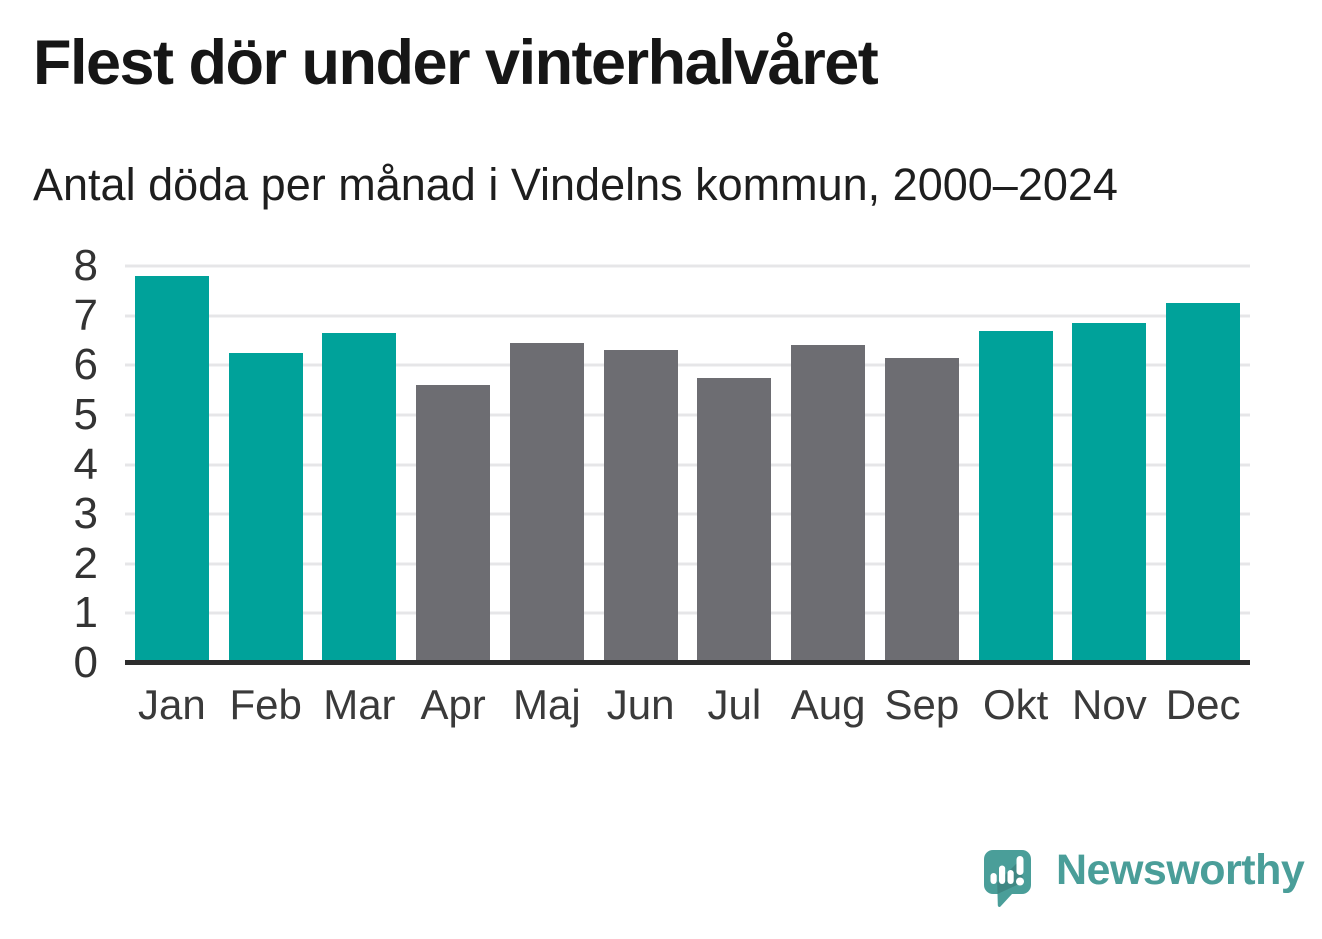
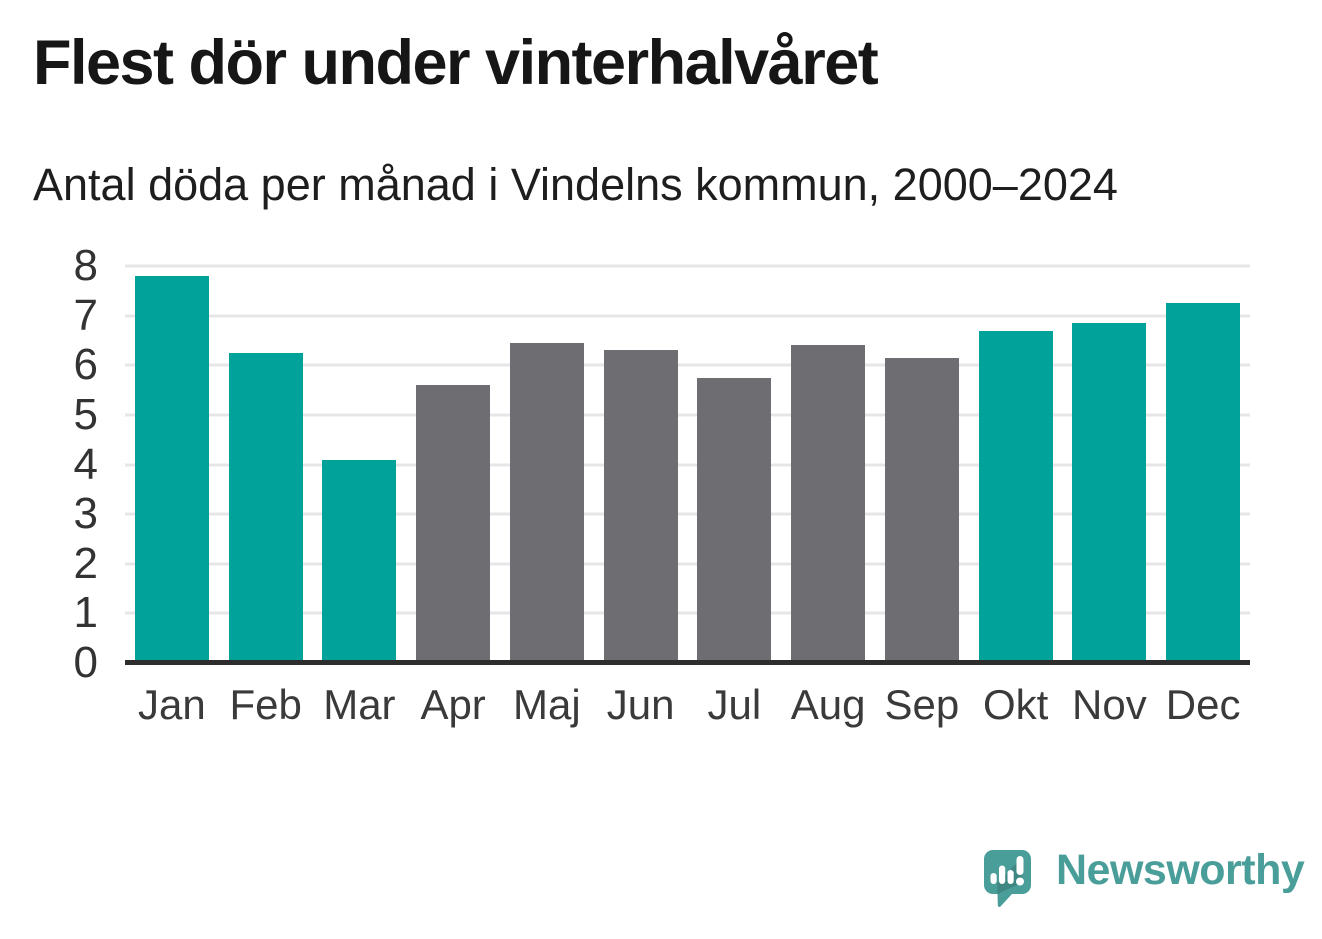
Mar: 6.7 -> 4.1
